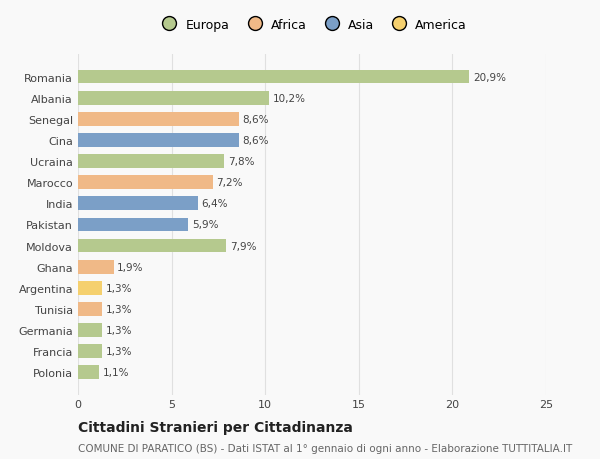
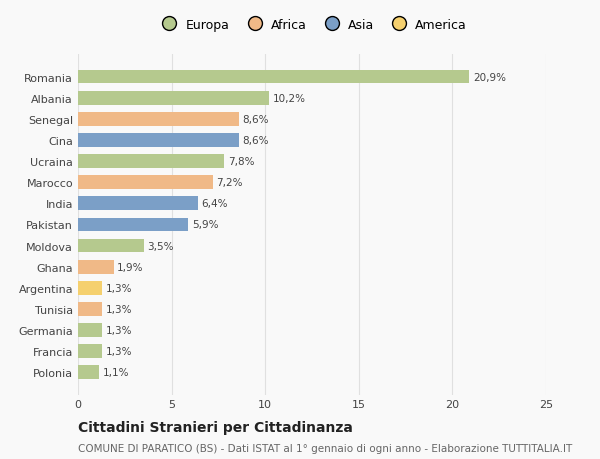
Moldova: 7,9% -> 3,5%
